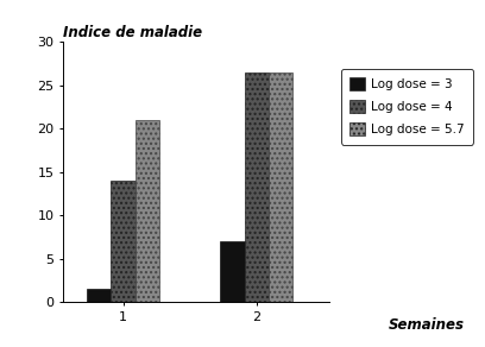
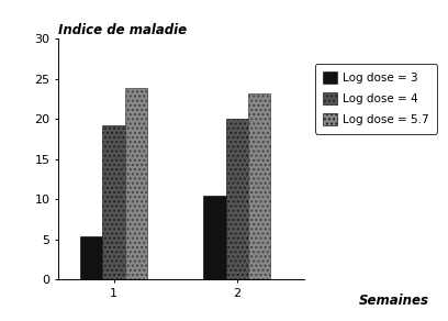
Log dose = 3/1: 1.5 -> 5.4
Log dose = 4/1: 14.0 -> 19.2
Log dose = 5.7/1: 21.0 -> 23.8
Log dose = 3/2: 7.0 -> 10.4
Log dose = 4/2: 26.5 -> 20.0
Log dose = 5.7/2: 26.5 -> 23.2
